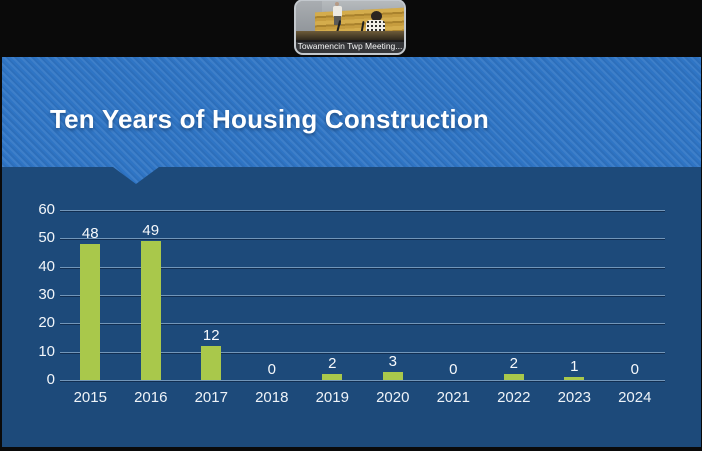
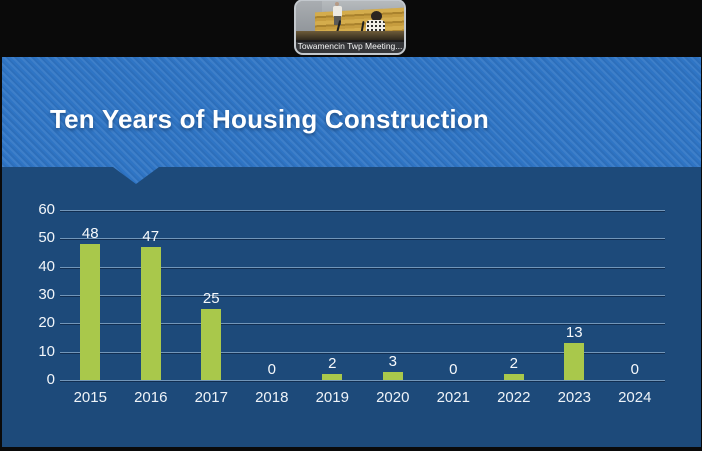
2016: 49 -> 47
2017: 12 -> 25
2023: 1 -> 13
